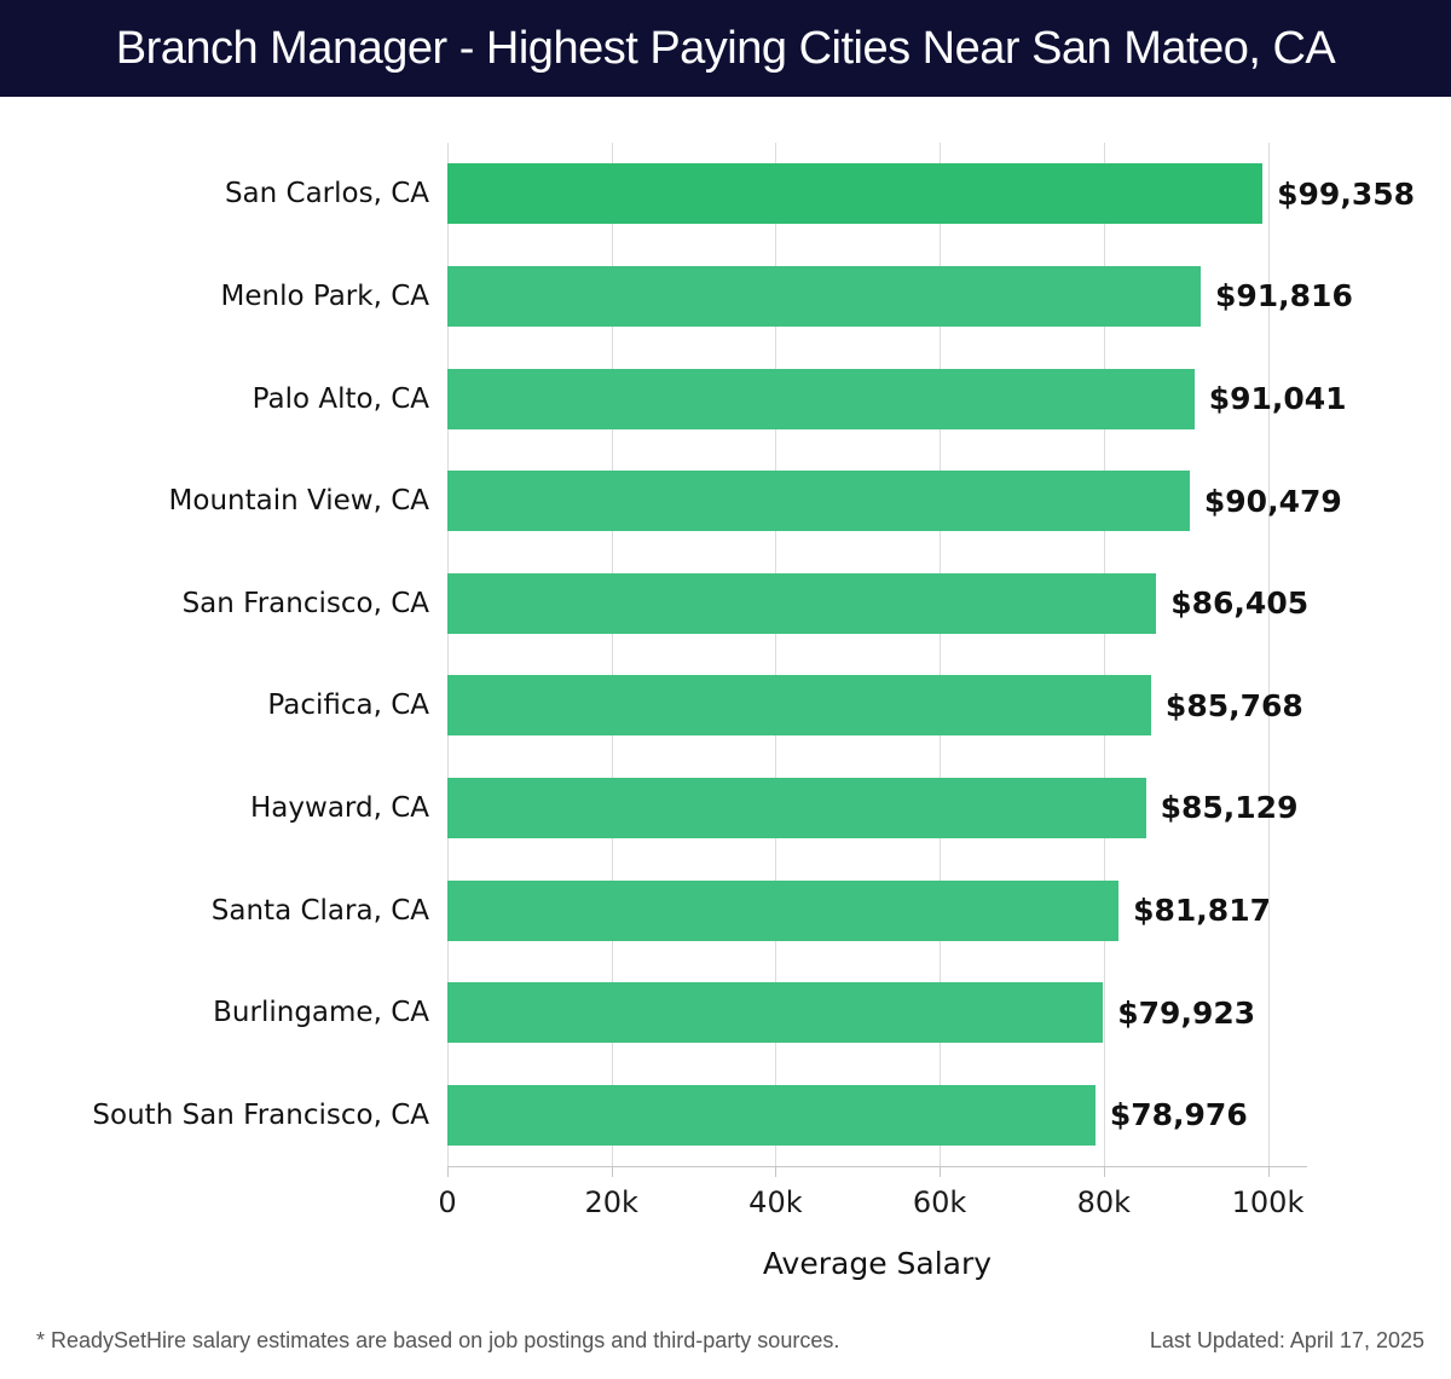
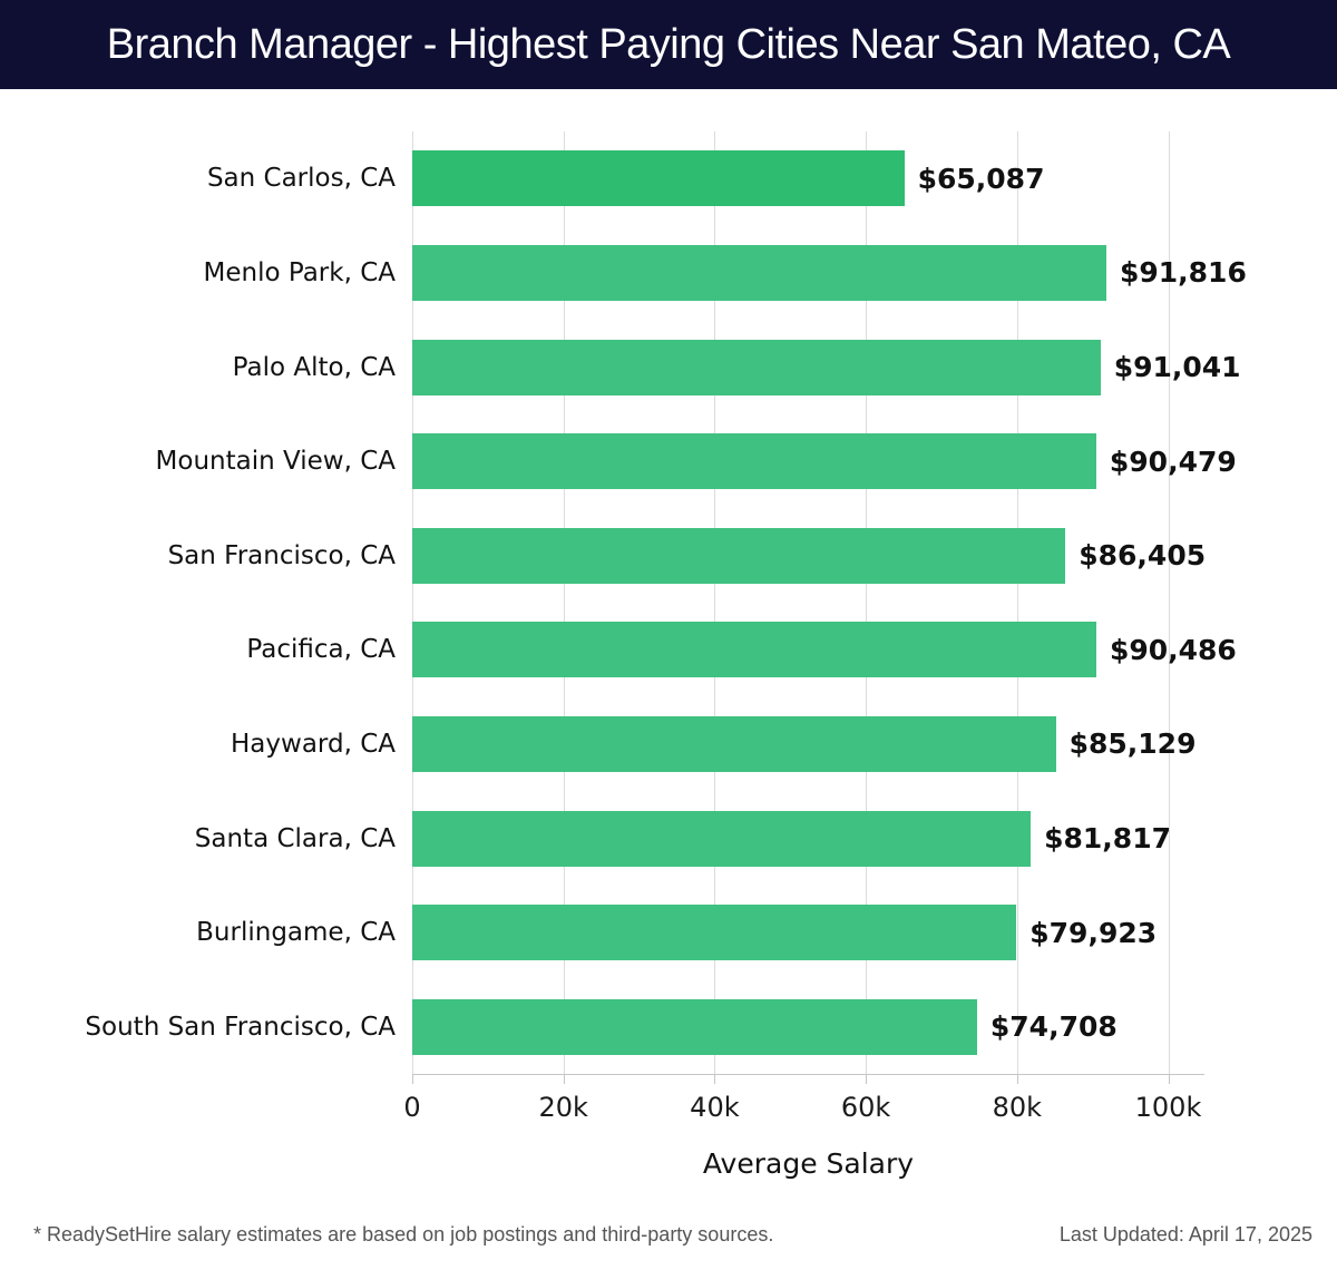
San Carlos, CA: $99,358 -> $65,087
Pacifica, CA: $85,768 -> $90,486
South San Francisco, CA: $78,976 -> $74,708
